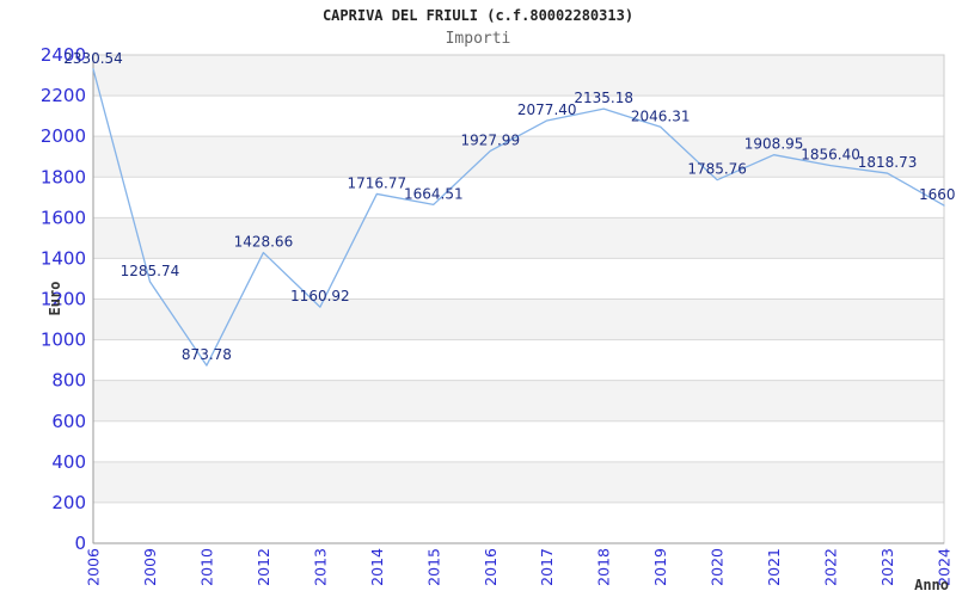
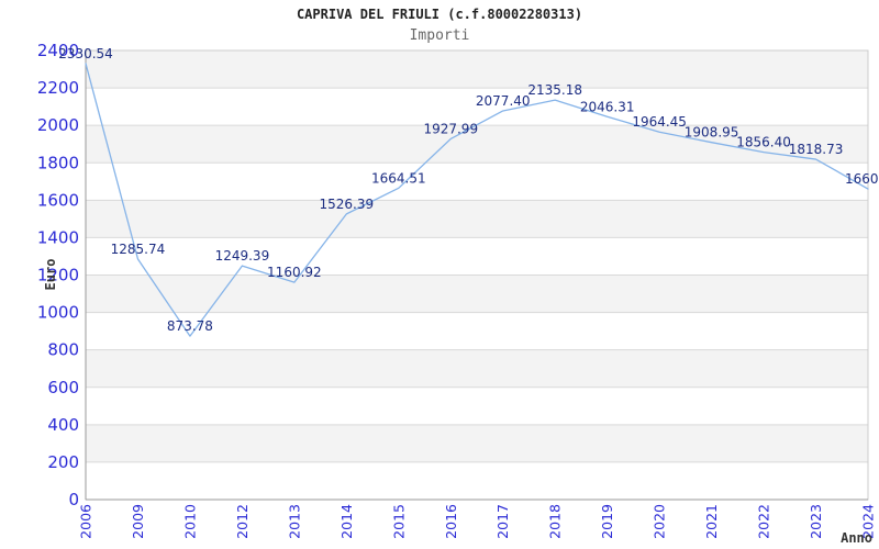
2012: 1428.66 -> 1249.39
2014: 1716.77 -> 1526.39
2020: 1785.76 -> 1964.45
